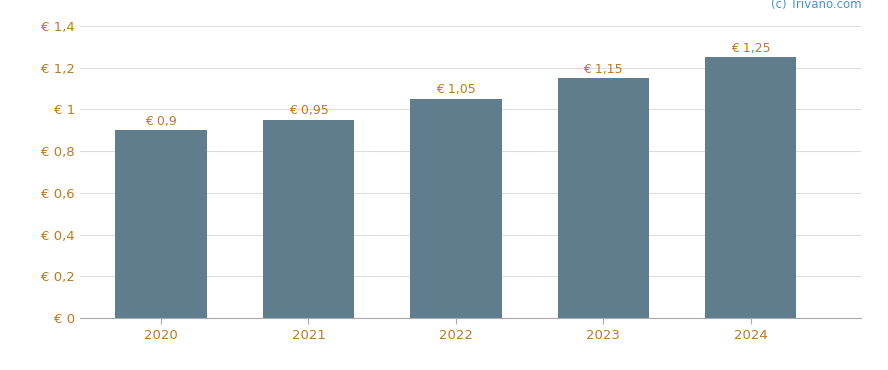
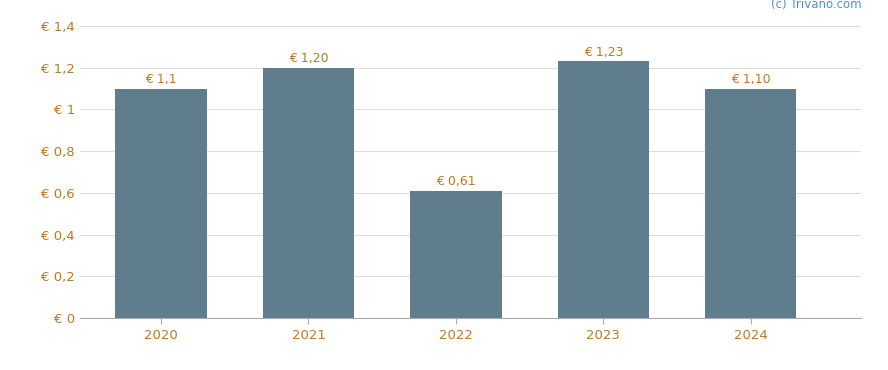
2020: 0,9 -> 1,1
2021: 0,95 -> 1,20
2022: 1,05 -> 0,61
2023: 1,15 -> 1,23
2024: 1,25 -> 1,10
